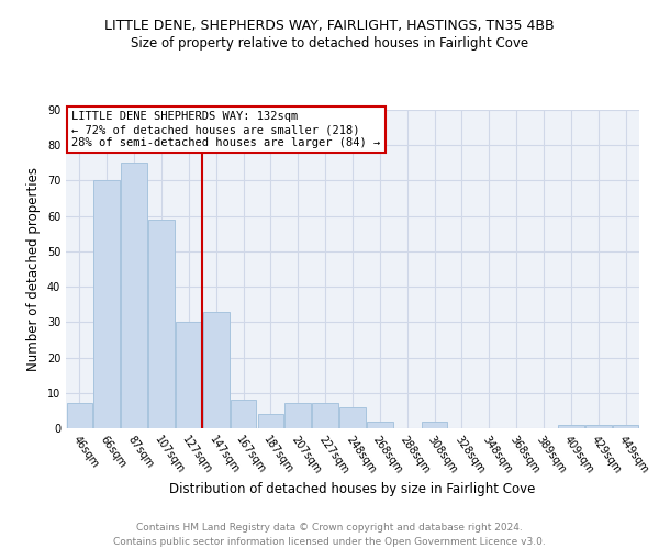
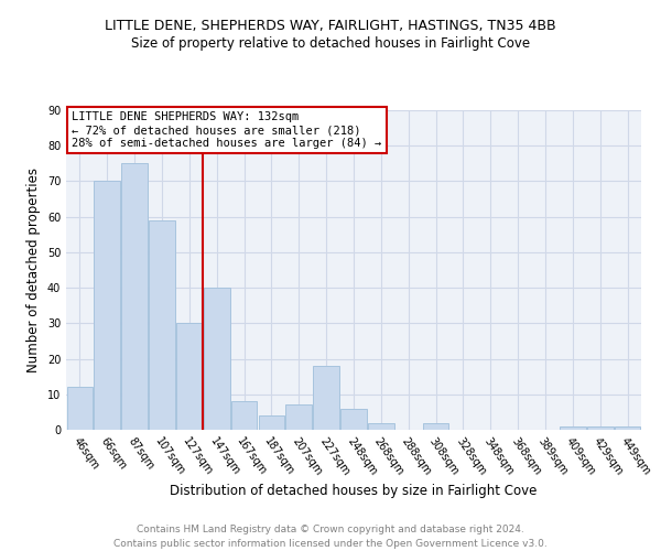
46sqm: 7 -> 12
147sqm: 33 -> 40
227sqm: 7 -> 18
